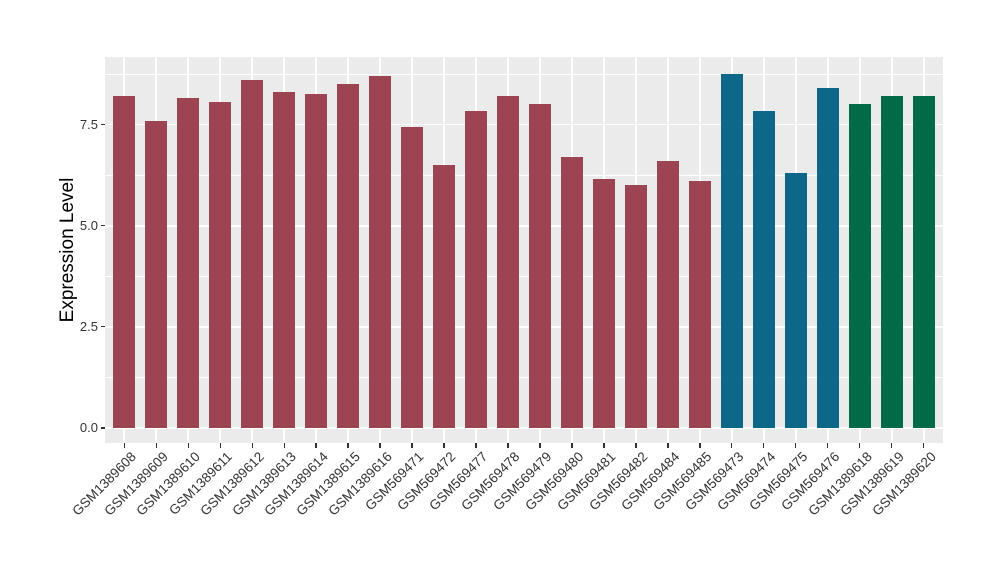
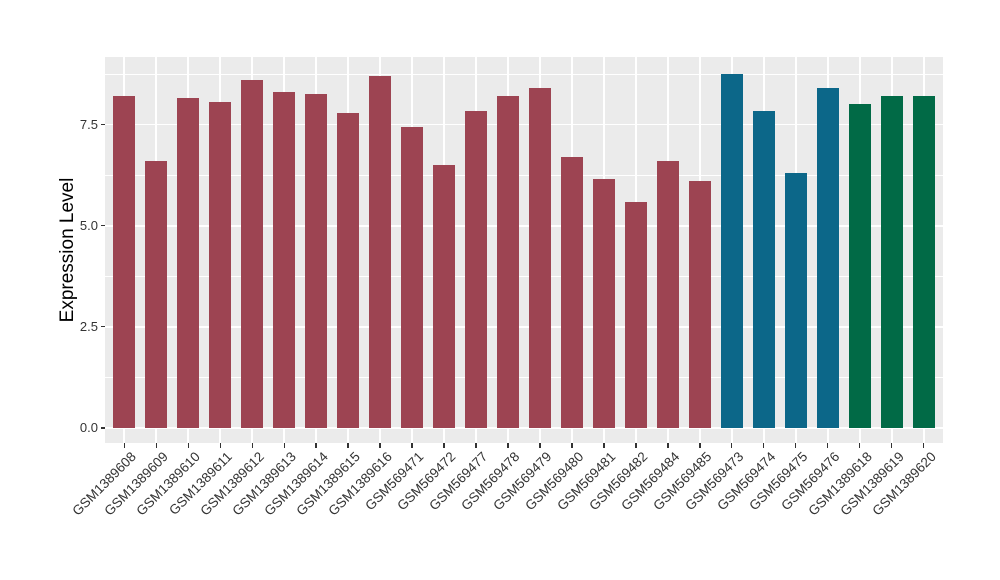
GSM1389609: 7.6 -> 6.6
GSM1389615: 8.5 -> 7.8
GSM569479: 8.0 -> 8.4
GSM569482: 6.0 -> 5.6
